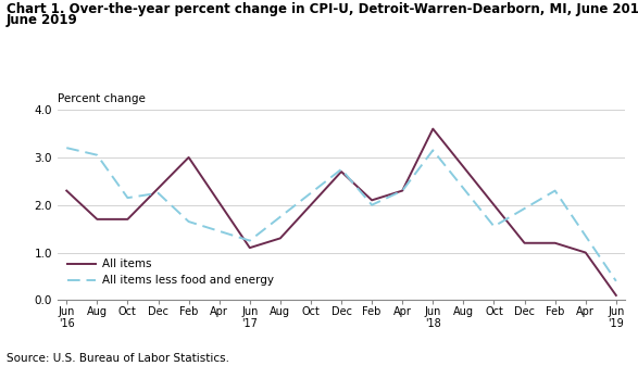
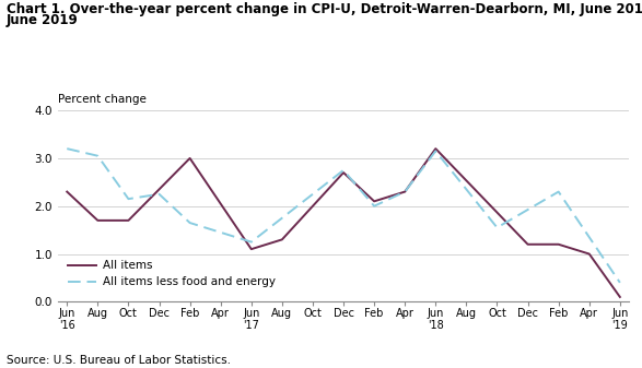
All items/Jun '18: 3.6 -> 3.2
